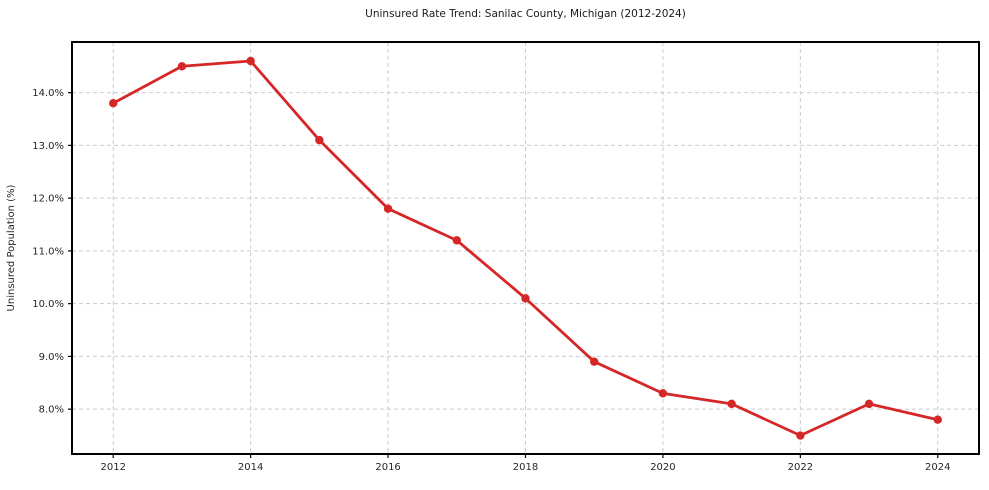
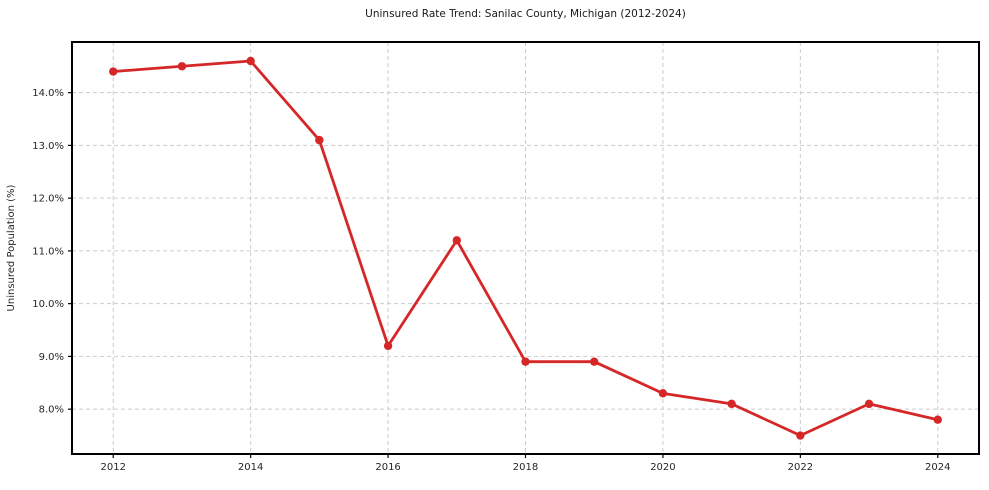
2012: 13.8% -> 14.4%
2016: 11.8% -> 9.2%
2018: 10.1% -> 8.9%
